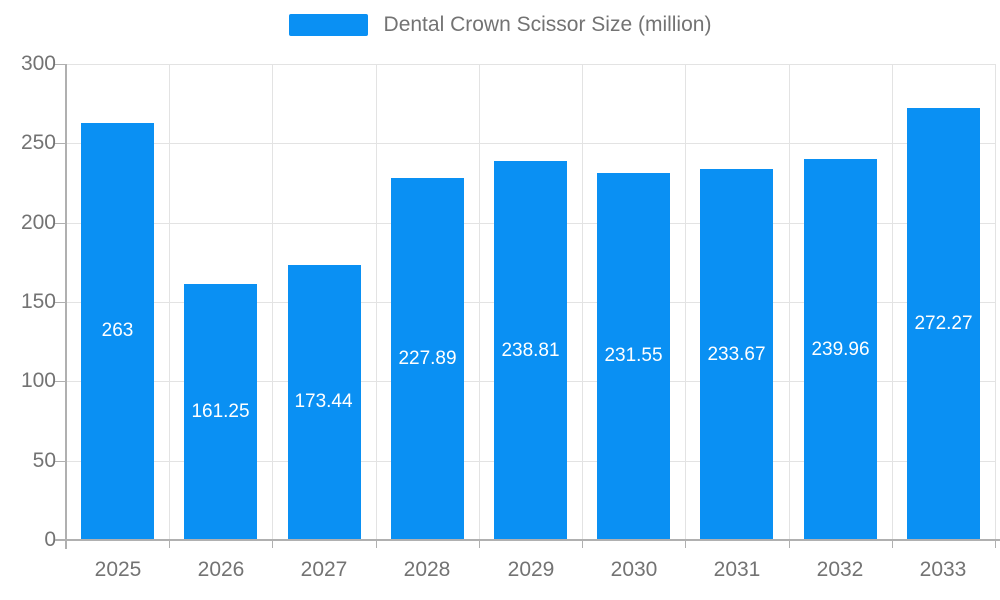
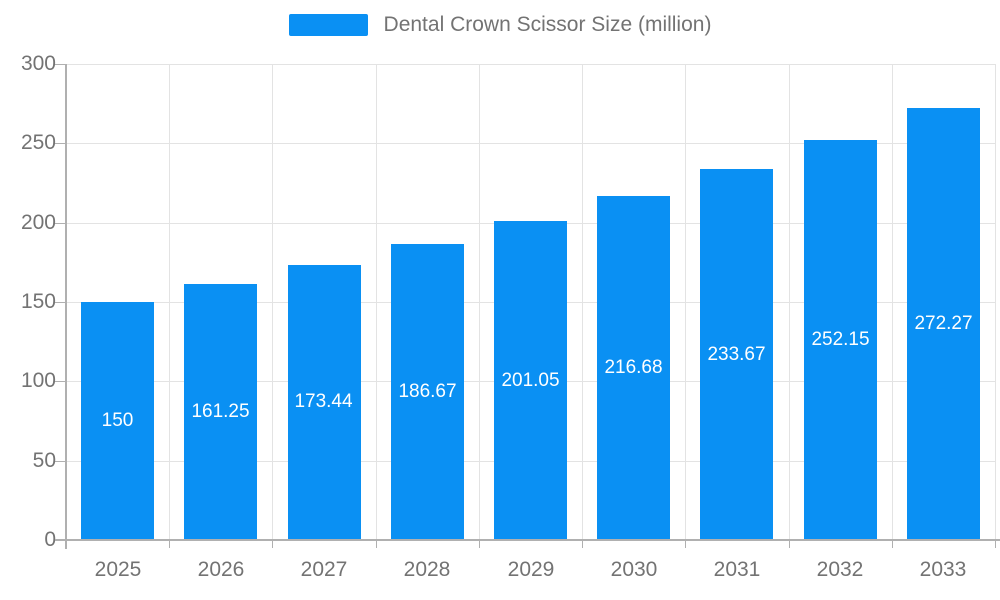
2025: 263 -> 150
2028: 227.89 -> 186.67
2029: 238.81 -> 201.05
2030: 231.55 -> 216.68
2032: 239.96 -> 252.15
